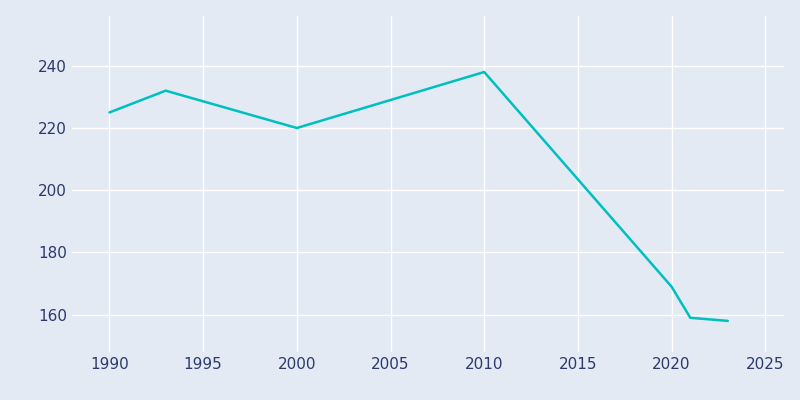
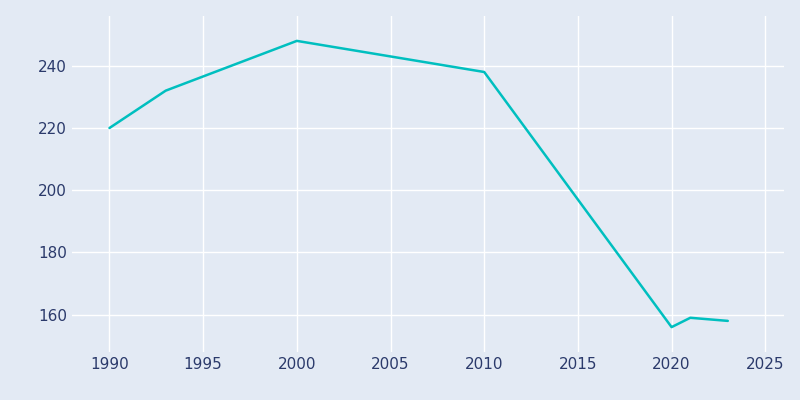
1990: 225 -> 220
2000: 220 -> 248
2020: 169 -> 156
